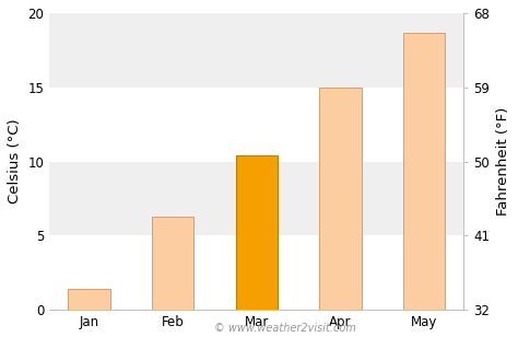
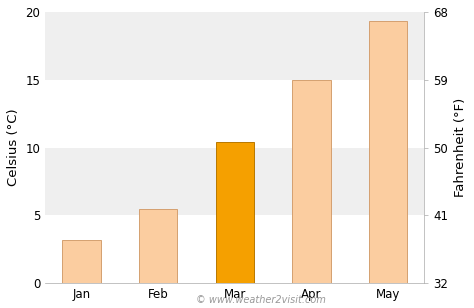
Jan: 1.4 -> 3.2
Feb: 6.3 -> 5.5
May: 18.7 -> 19.3
